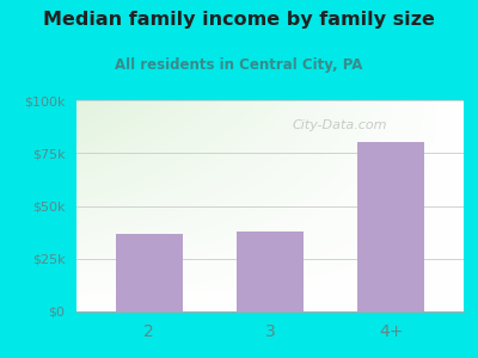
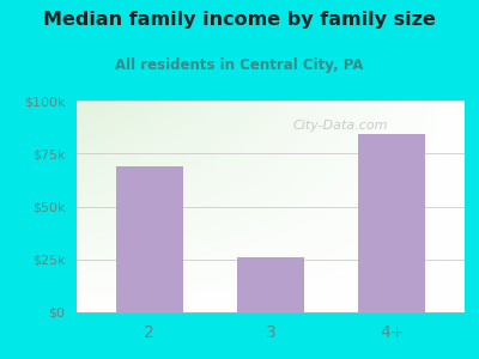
2: $37k -> $69k
3: $38k -> $26k
4+: $80k -> $84k
